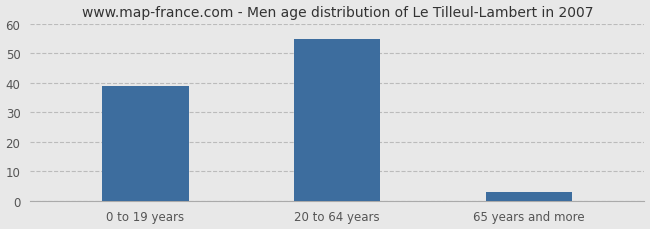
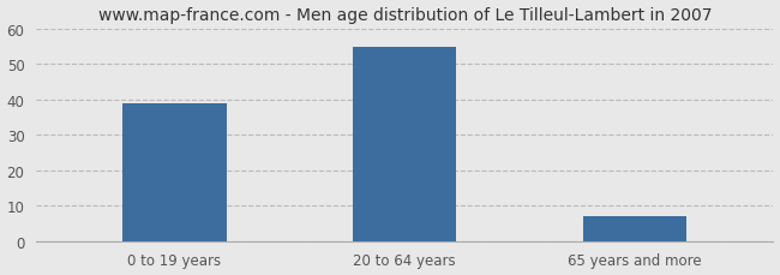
65 years and more: 3 -> 7
